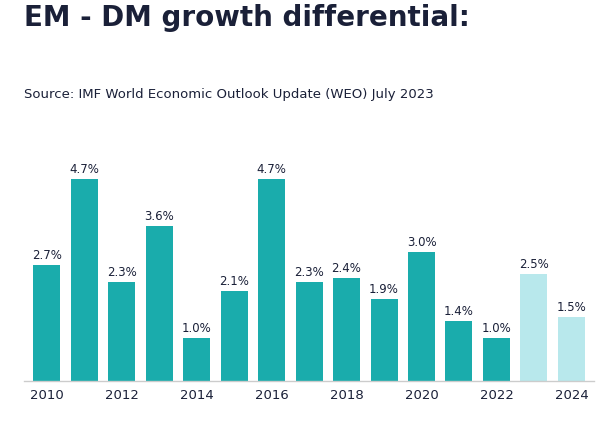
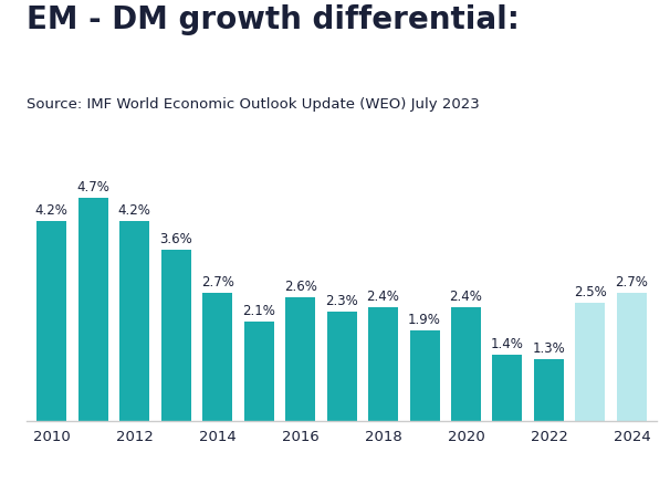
2010: 2.7% -> 4.2%
2012: 2.3% -> 4.2%
2014: 1.0% -> 2.7%
2016: 4.7% -> 2.6%
2020: 3.0% -> 2.4%
2022: 1.0% -> 1.3%
2024: 1.5% -> 2.7%
